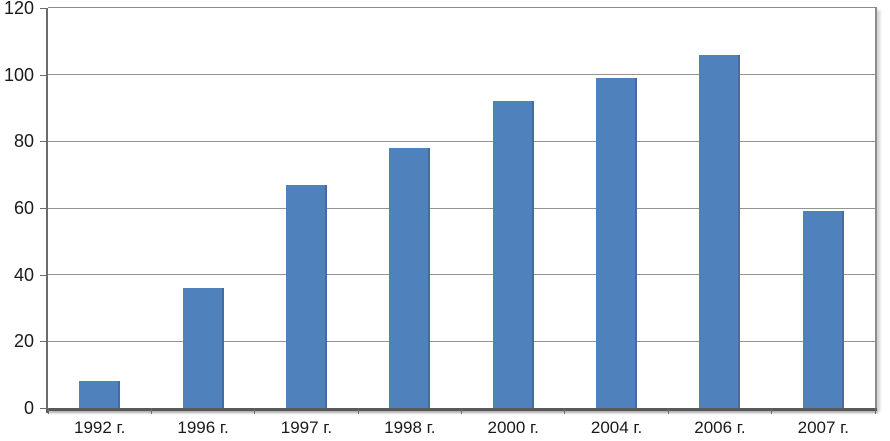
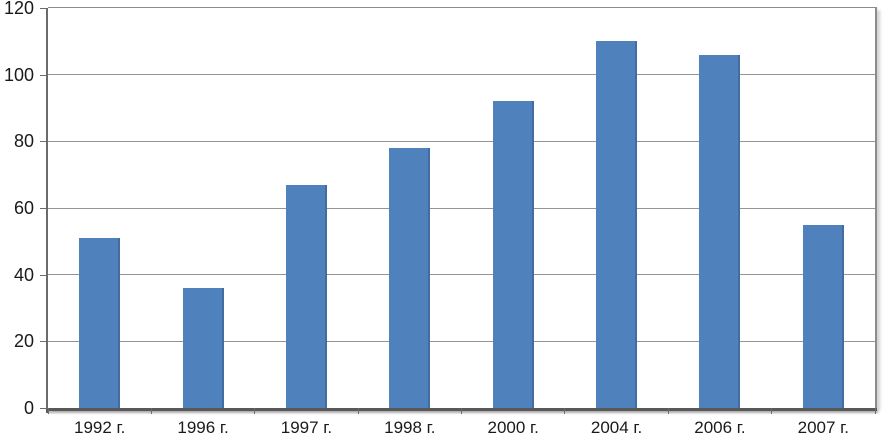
1992 г.: 8 -> 51
2004 г.: 99 -> 110
2007 г.: 59 -> 55
